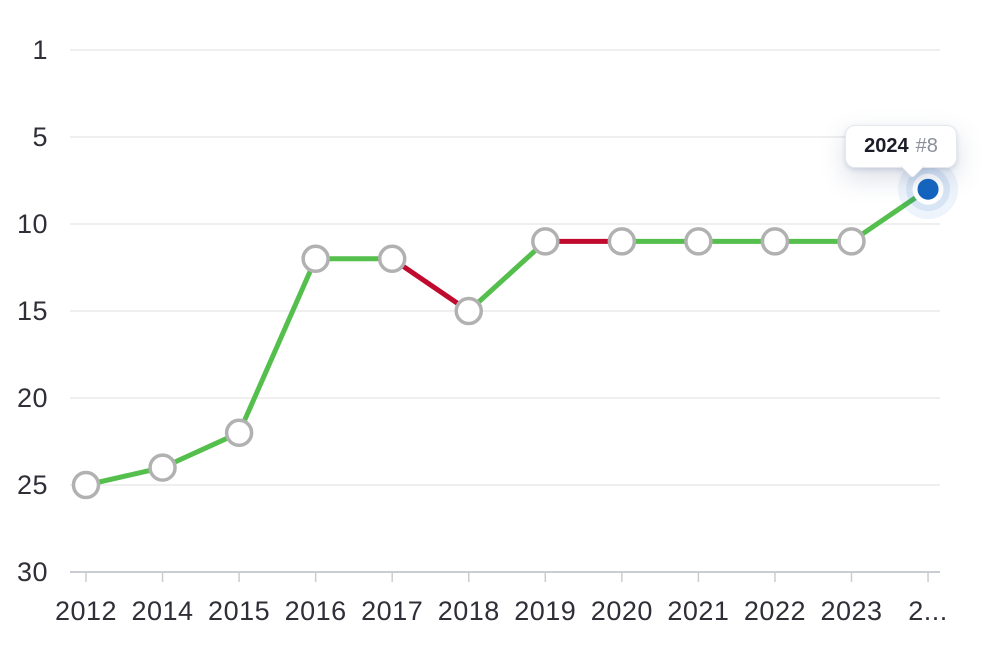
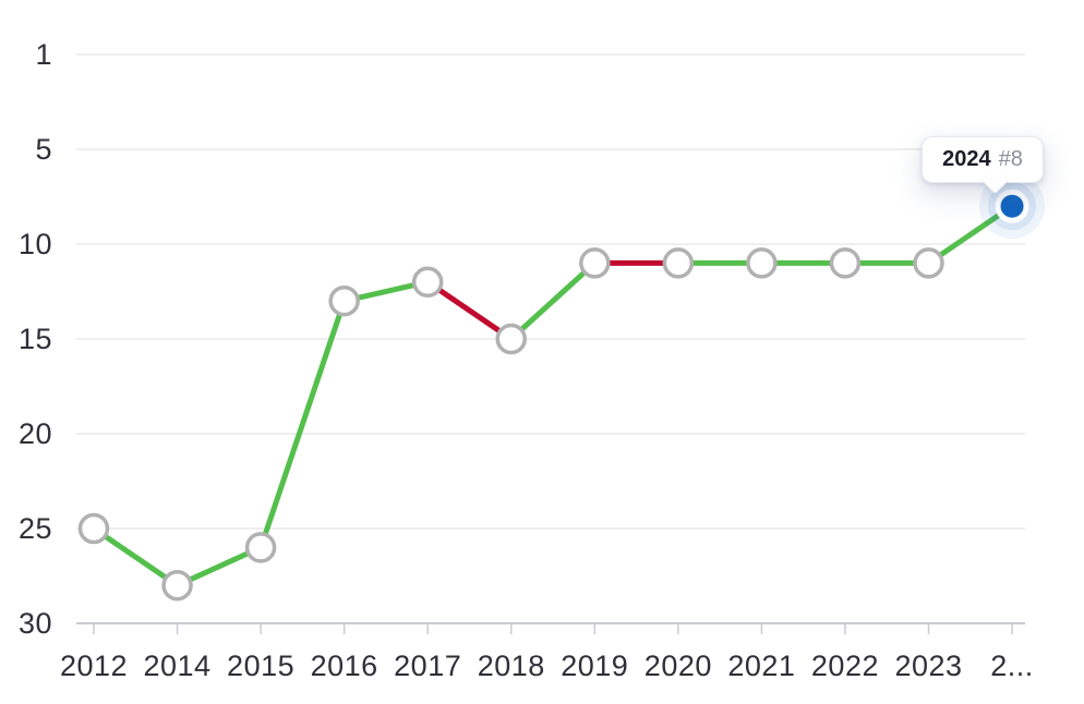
2014: 24 -> 28
2015: 22 -> 26
2016: 12 -> 13
